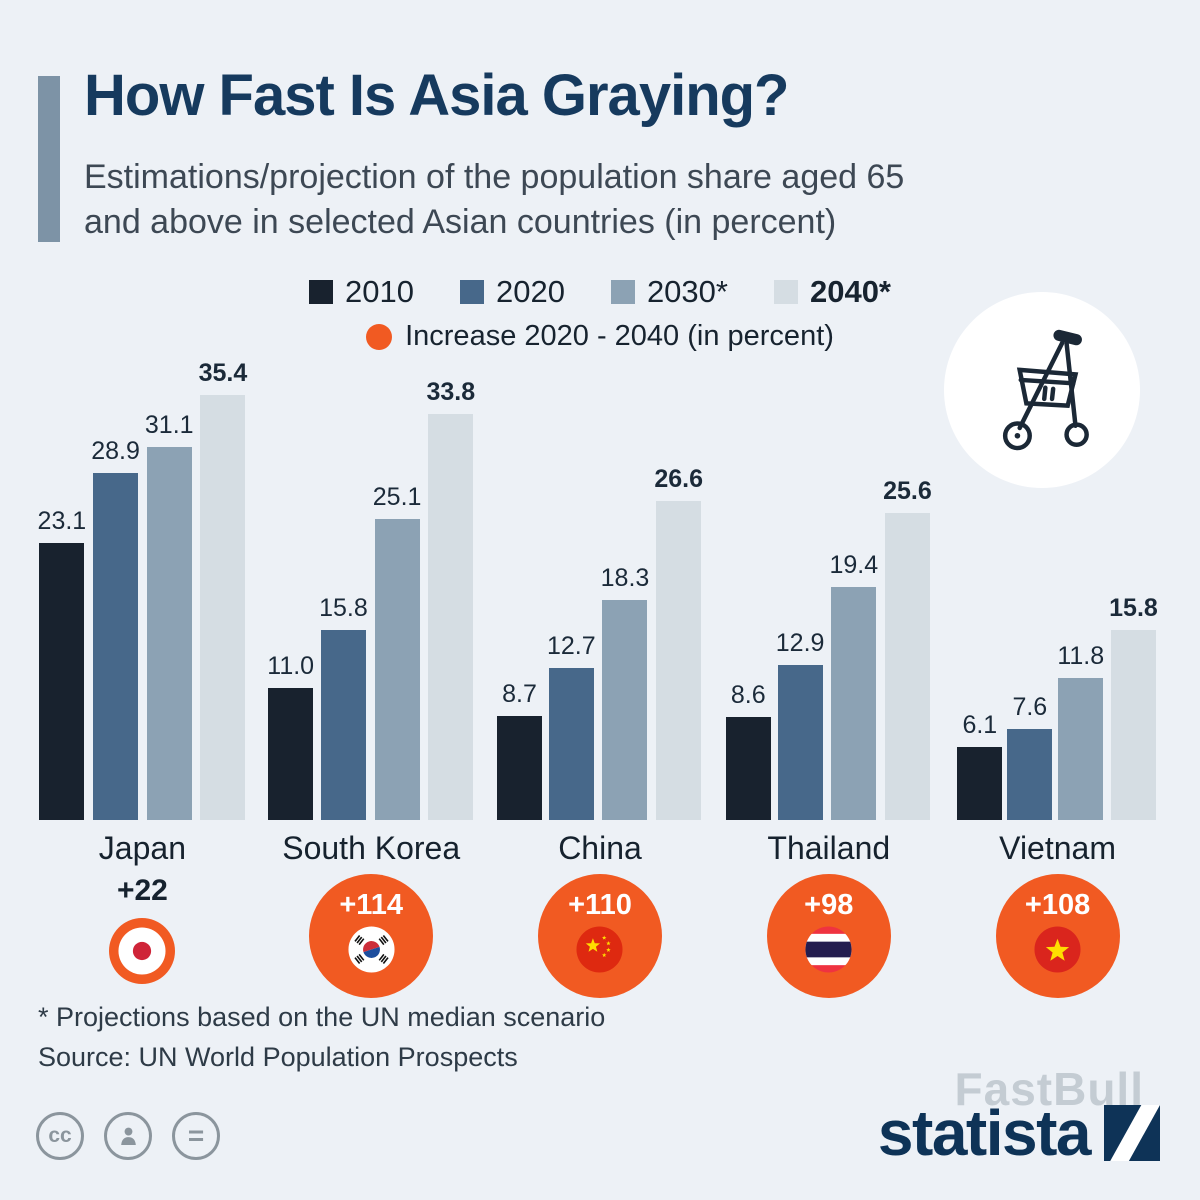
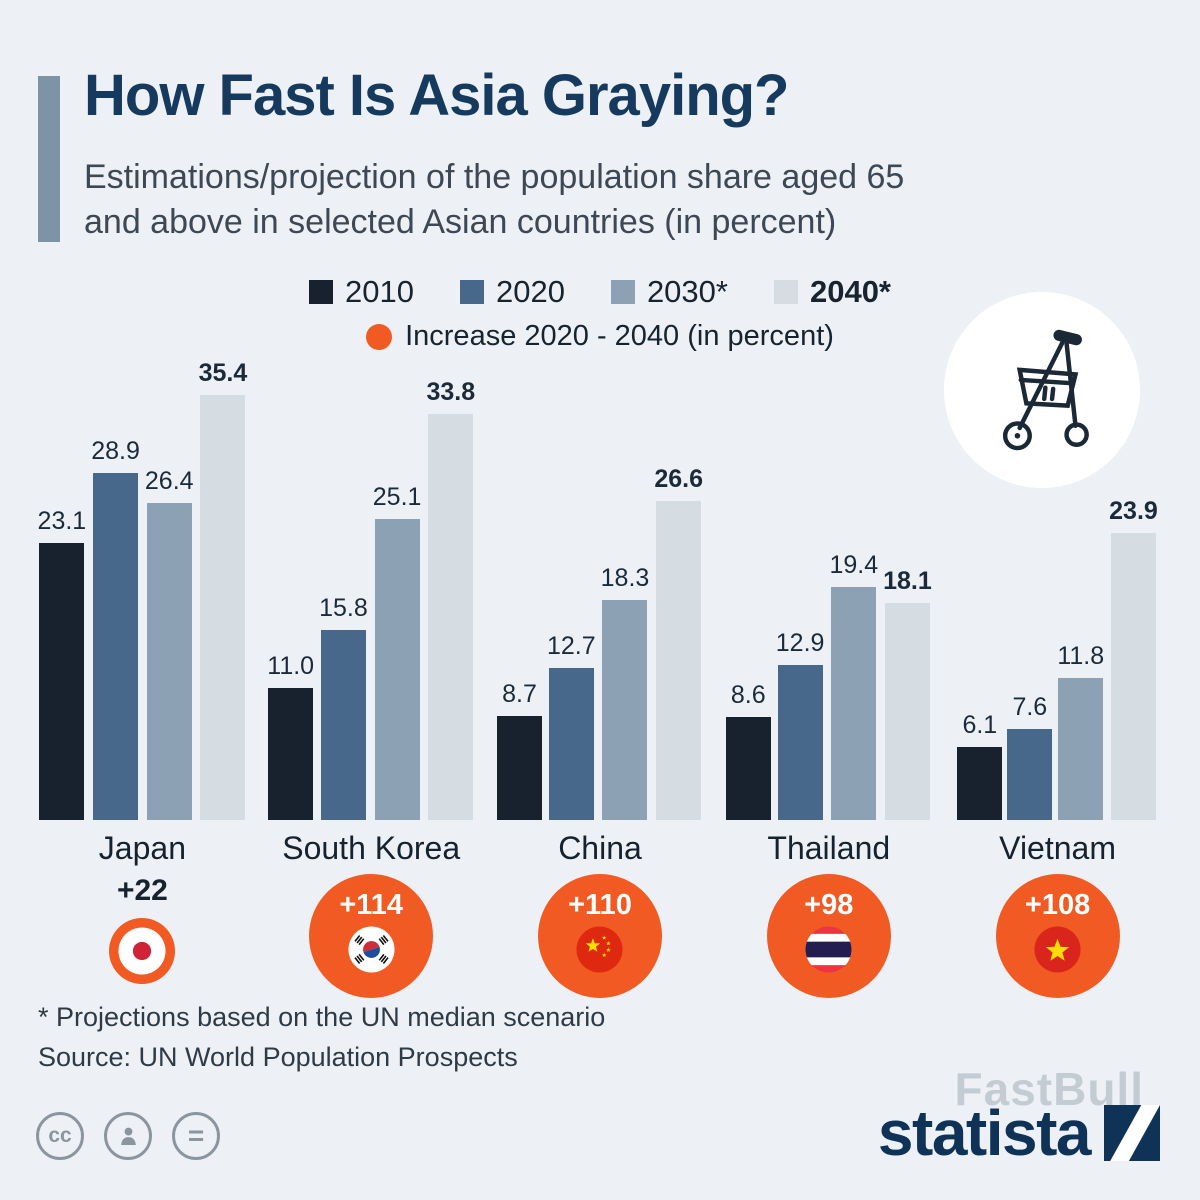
2030*/Japan: 31.1 -> 26.4
2040*/Thailand: 25.6 -> 18.1
2040*/Vietnam: 15.8 -> 23.9
